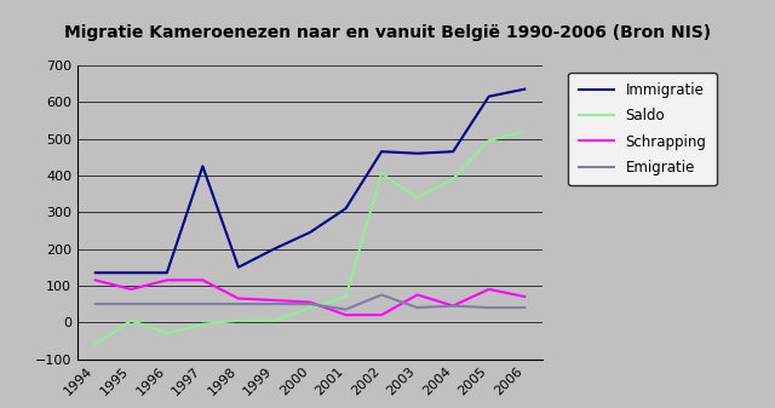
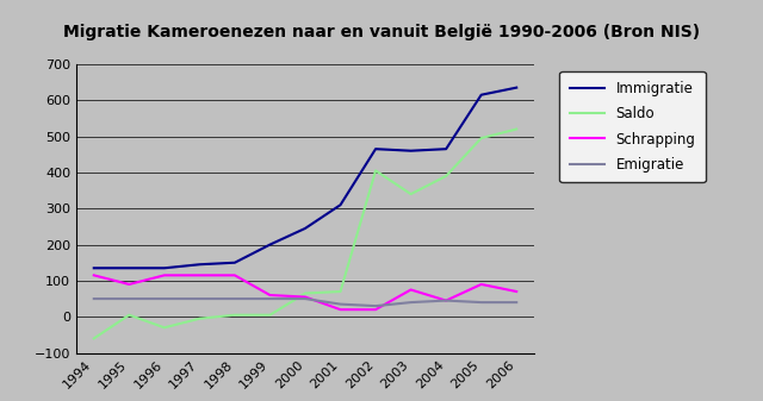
Immigratie/1997: 425 -> 145
Schrapping/1998: 65 -> 115
Saldo/2000: 40 -> 65
Emigratie/2002: 75 -> 30
